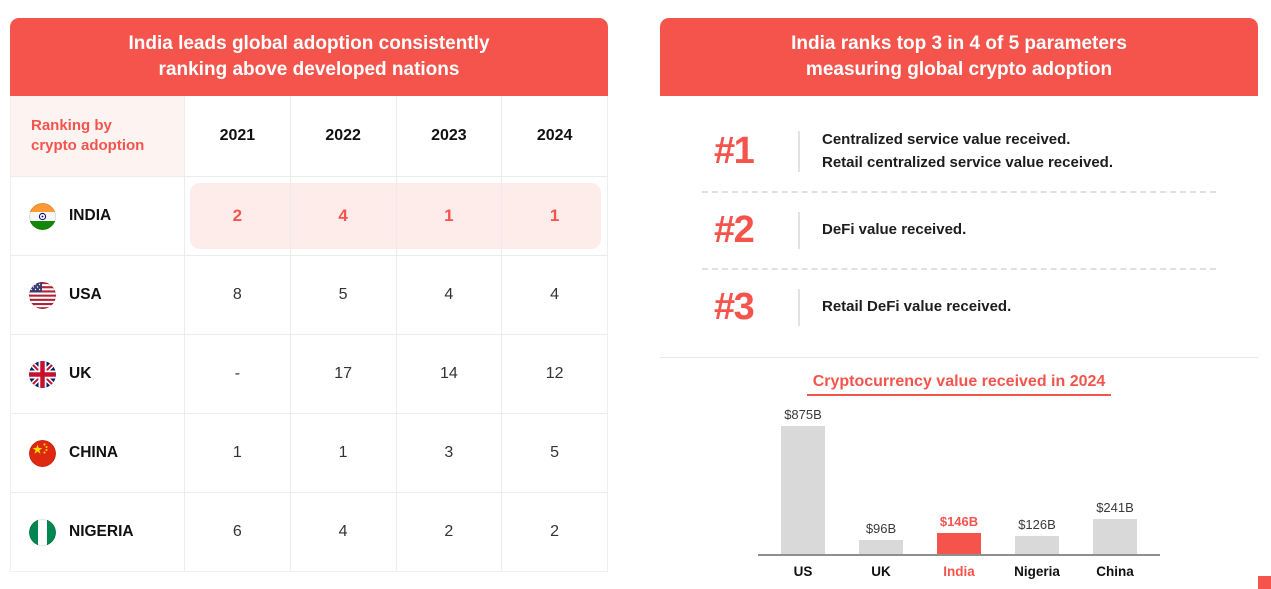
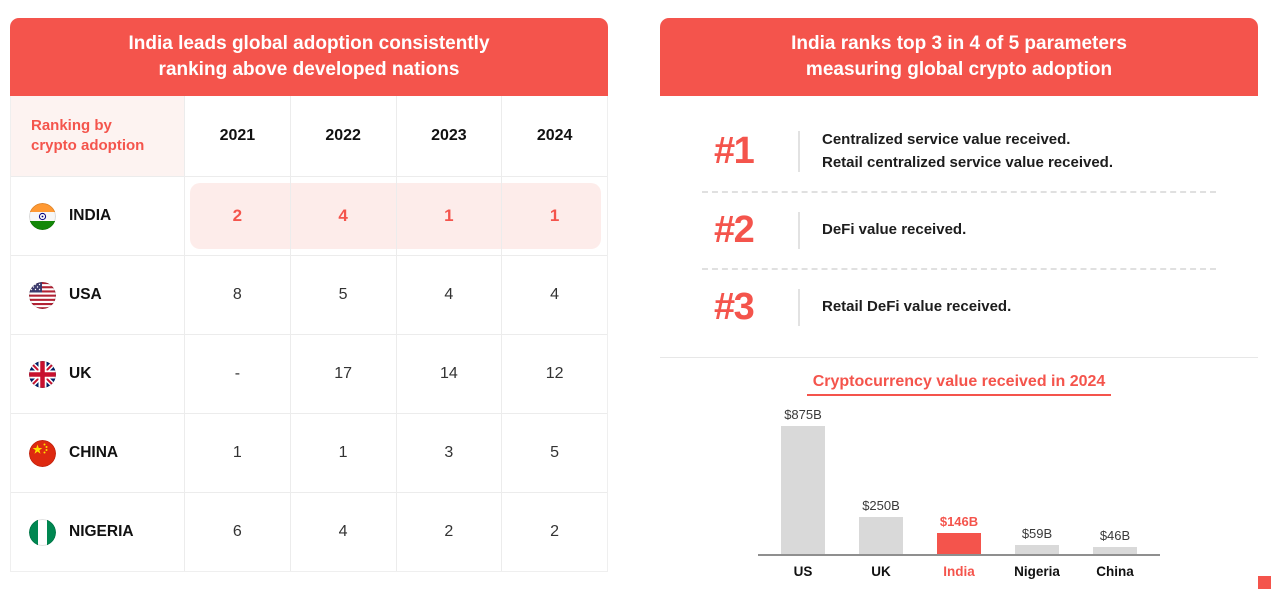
UK: $96B -> $250B
Nigeria: $126B -> $59B
China: $241B -> $46B
